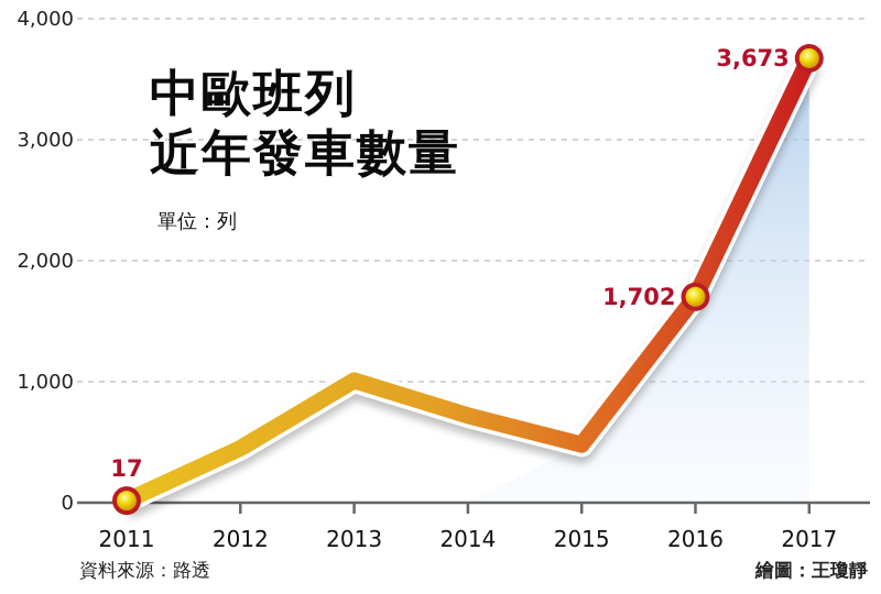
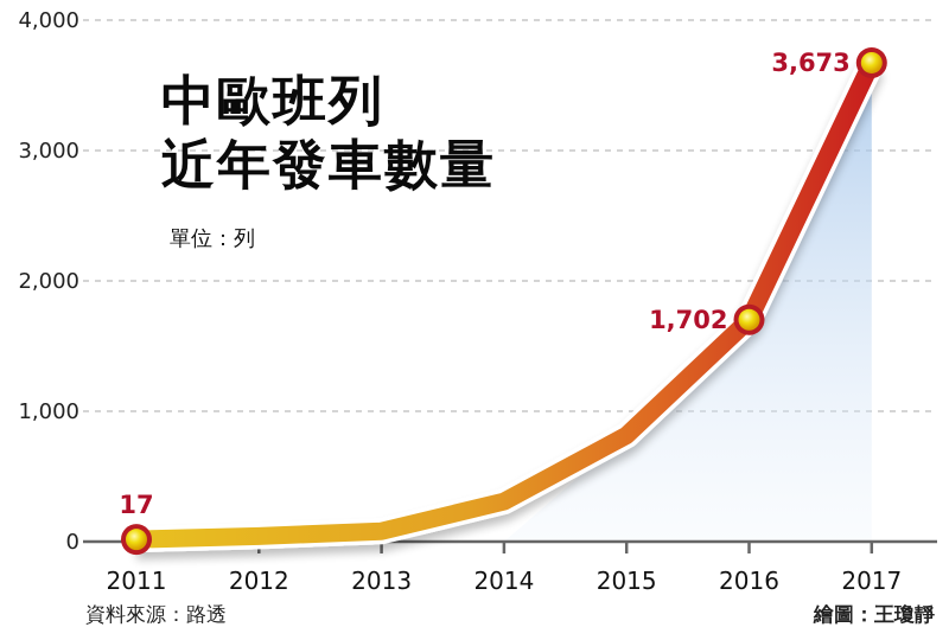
2012: 450 -> 40
2013: 1010 -> 80
2014: 720 -> 310
2015: 480 -> 820
